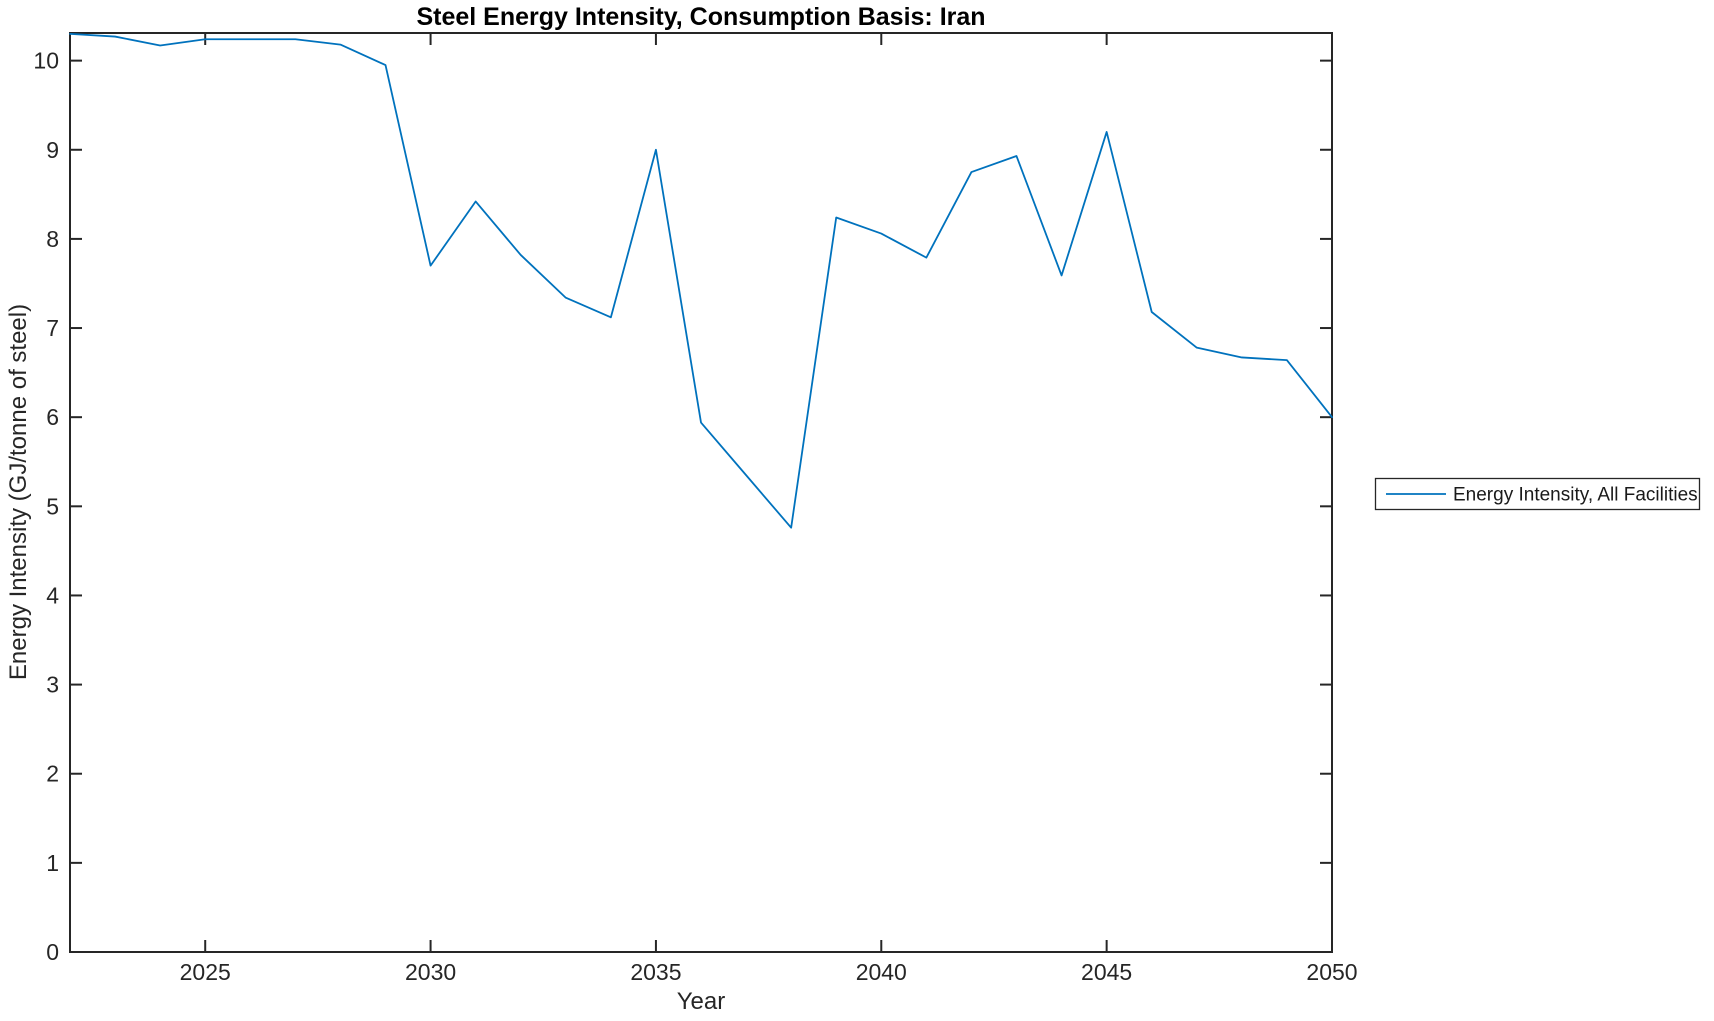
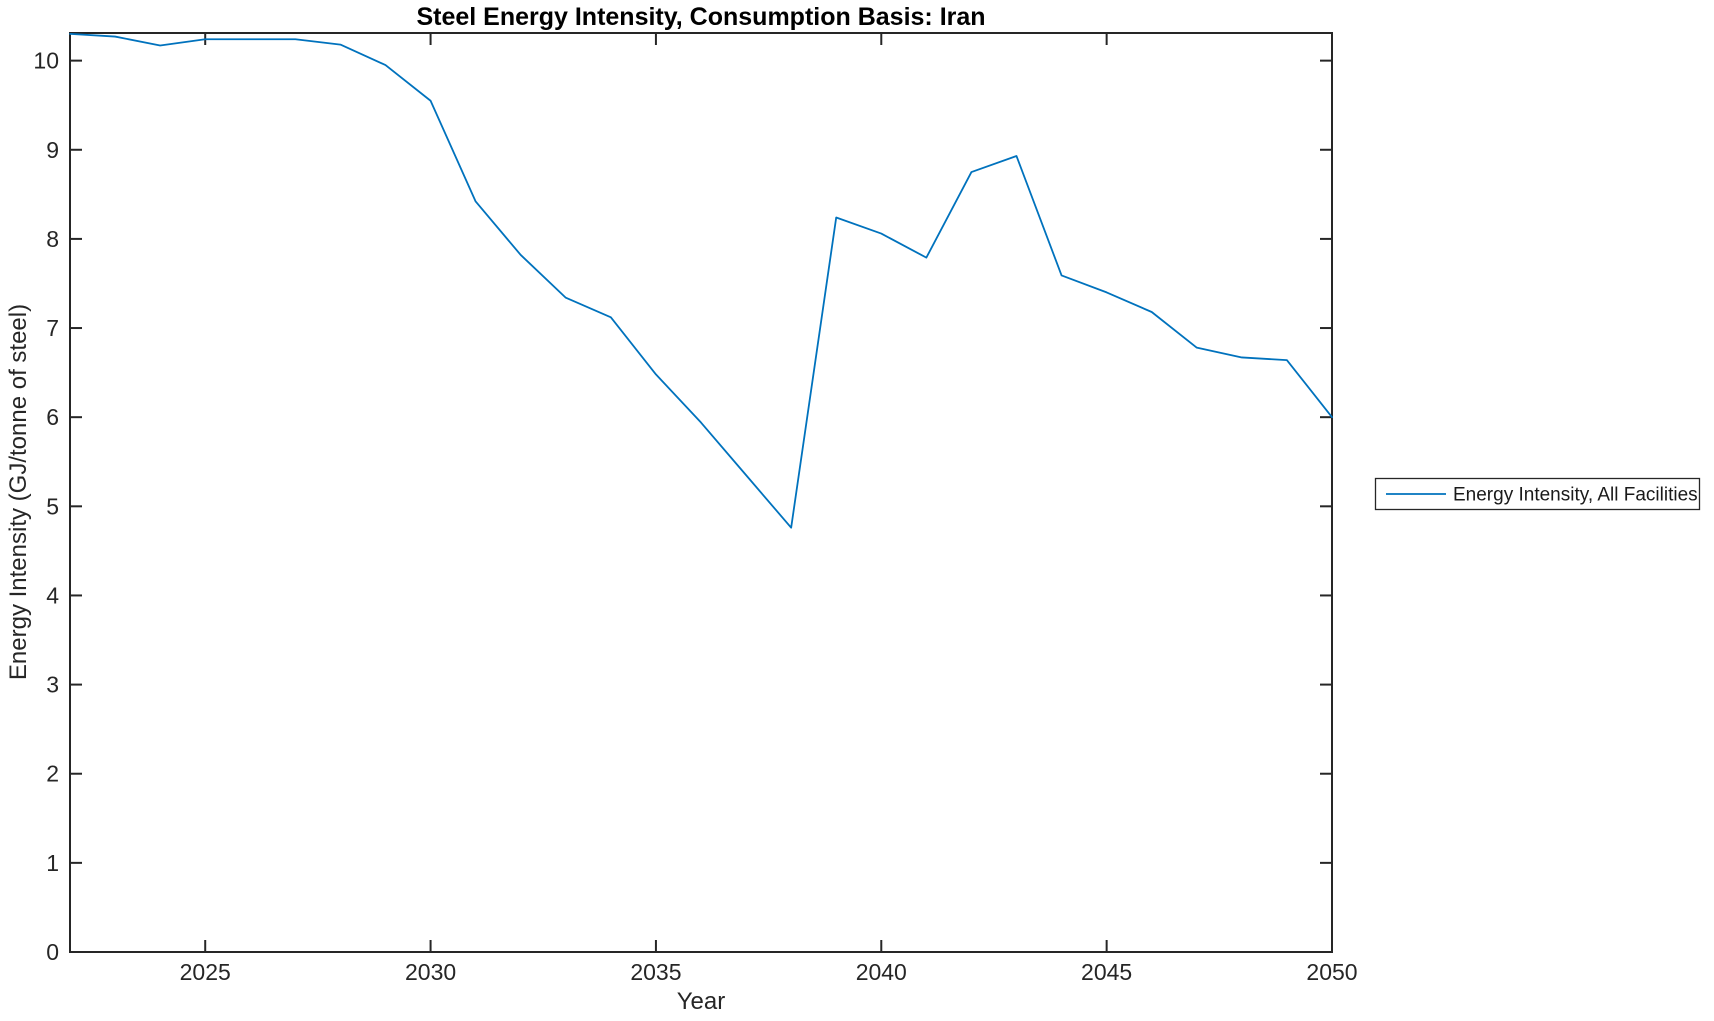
2030: 7.7 -> 9.6
2035: 9.0 -> 6.5
2045: 9.2 -> 7.4
